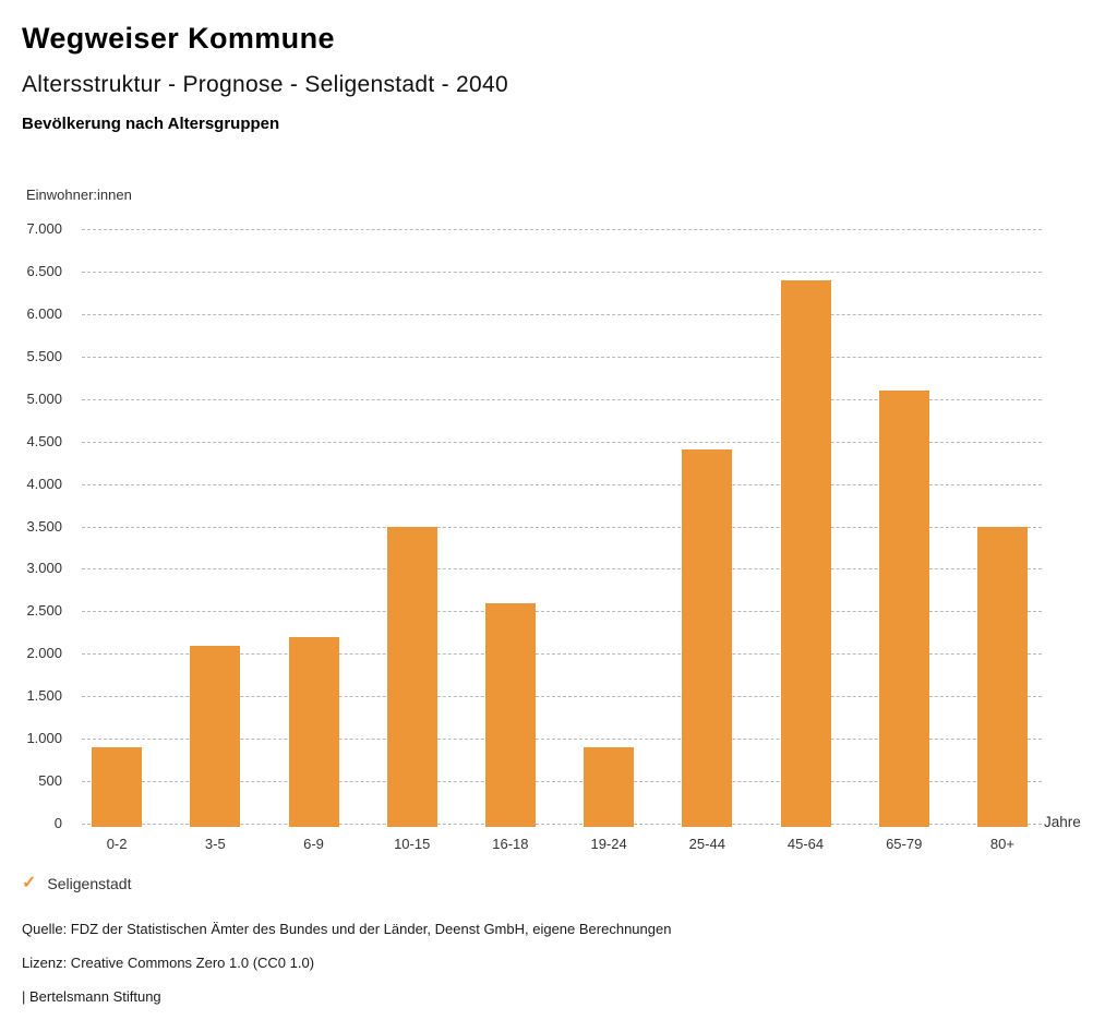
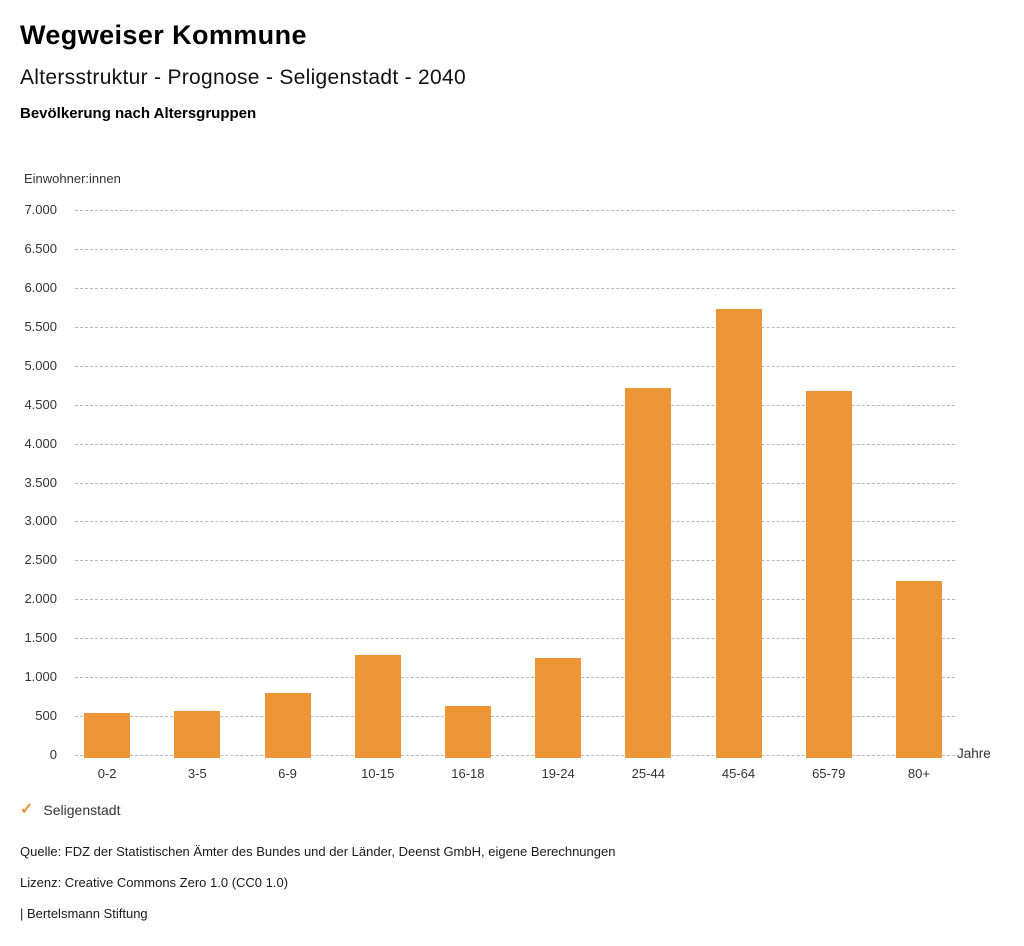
0-2: 900 -> 500
3-5: 2100 -> 600
6-9: 2200 -> 800
10-15: 3500 -> 1300
16-18: 2600 -> 600
19-24: 900 -> 1200
25-44: 4400 -> 4700
45-64: 6400 -> 5700
65-79: 5100 -> 4700
80+: 3500 -> 2200
